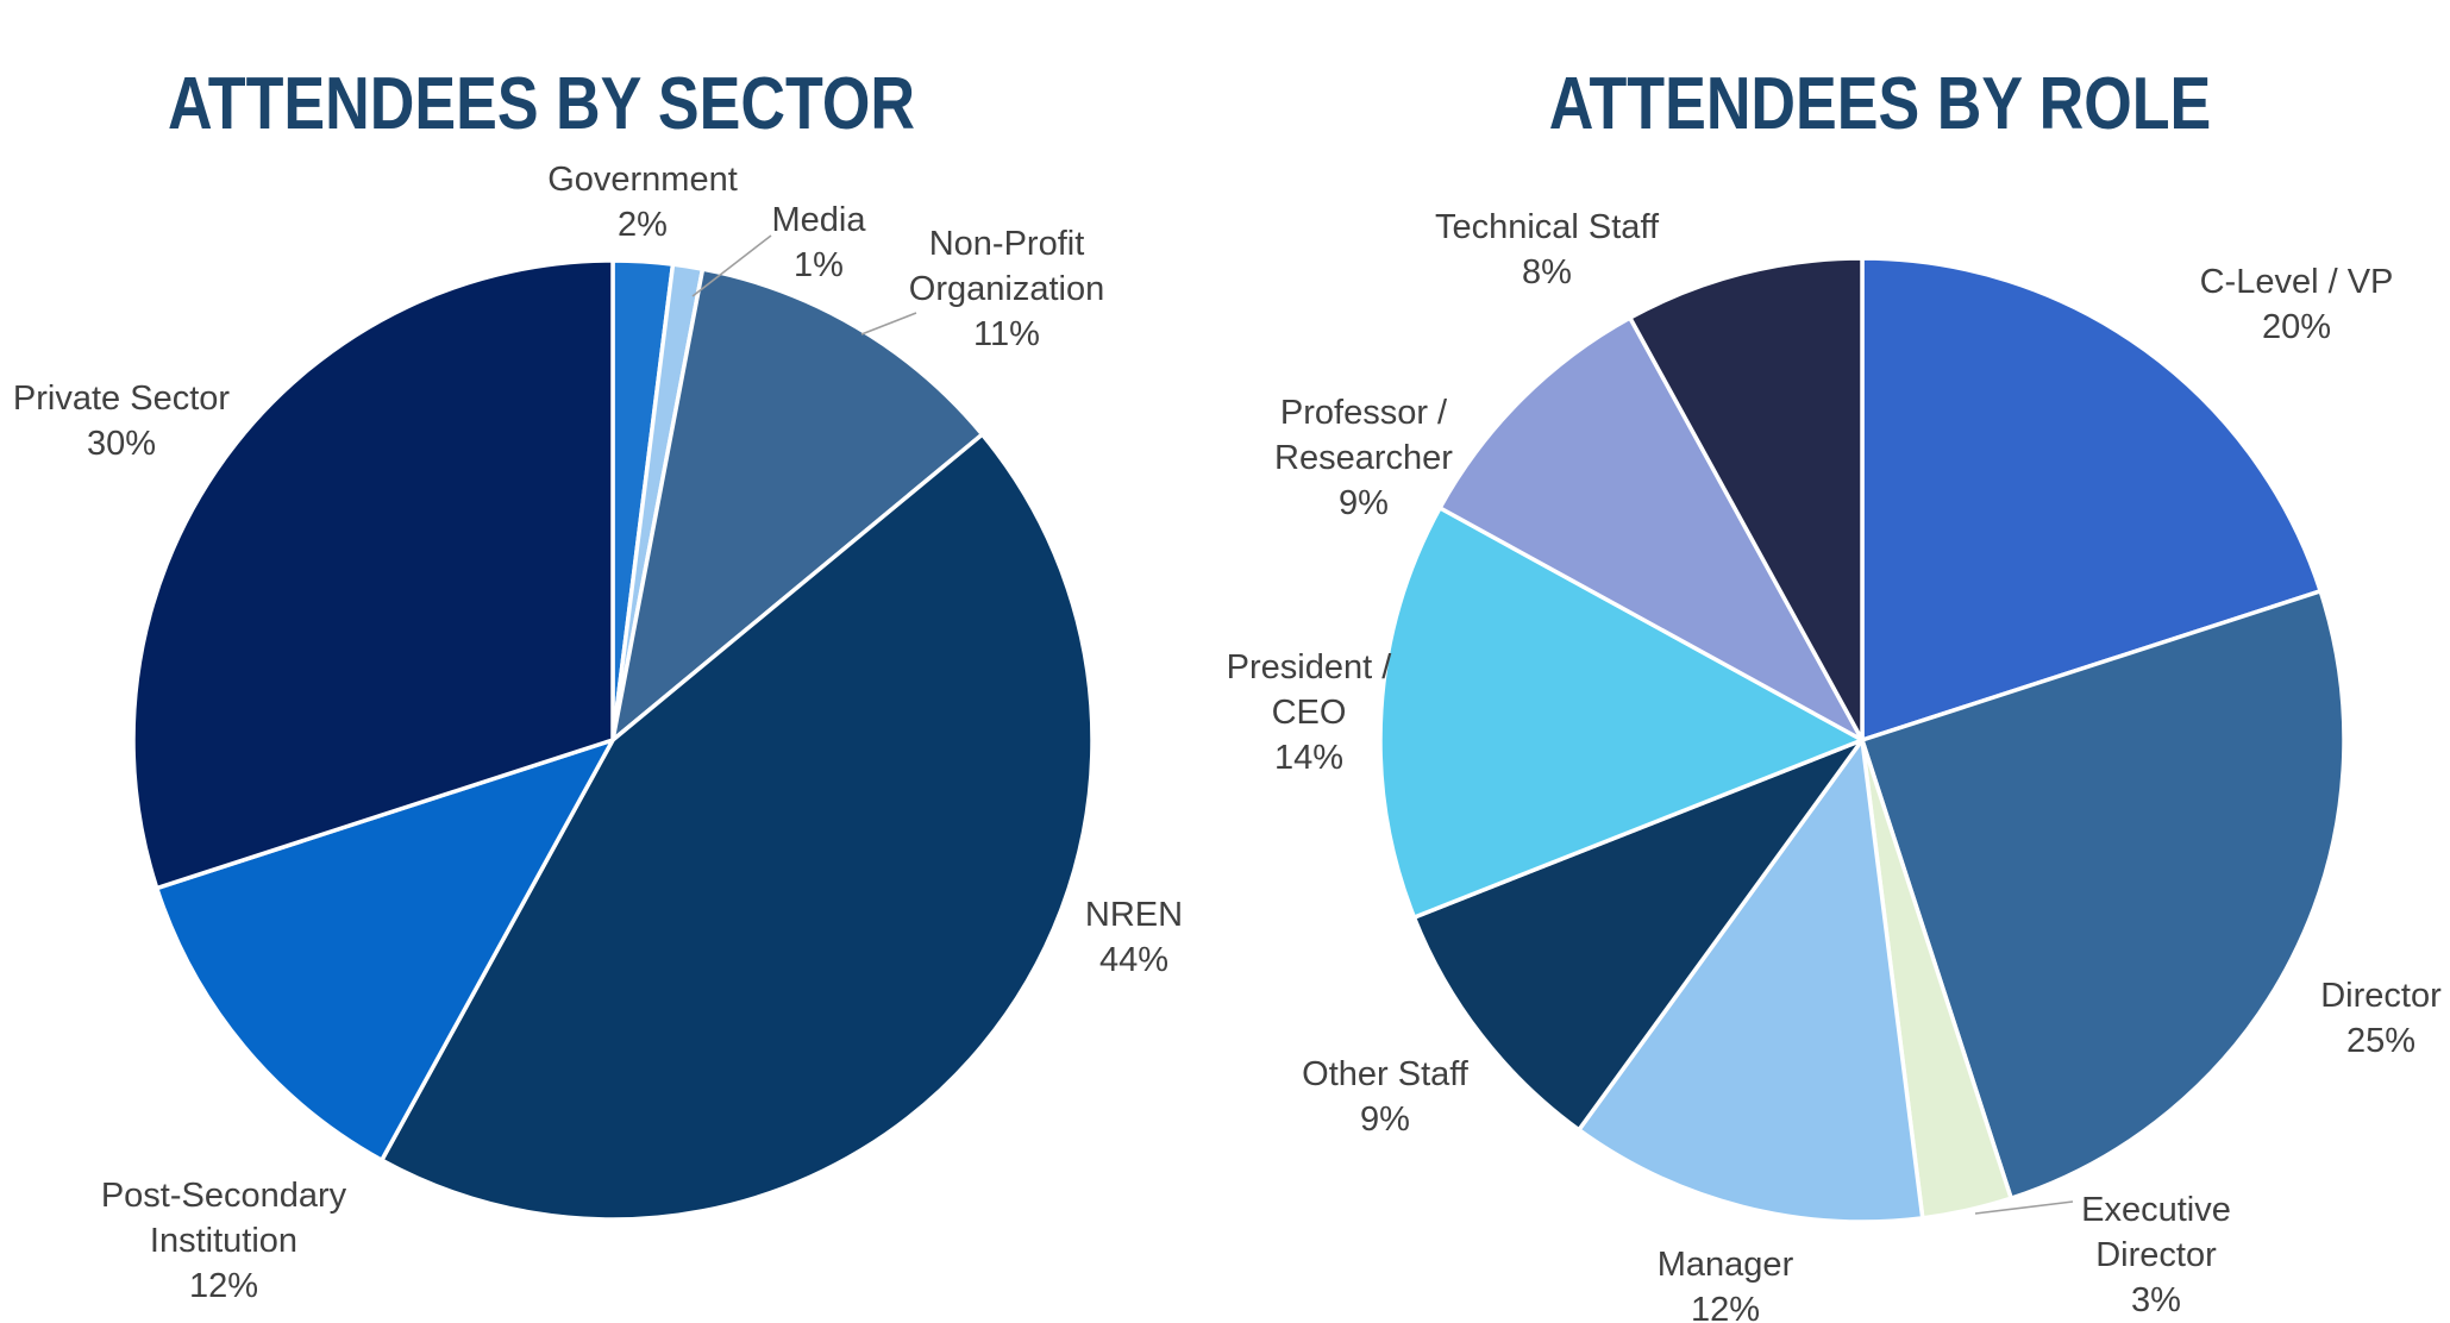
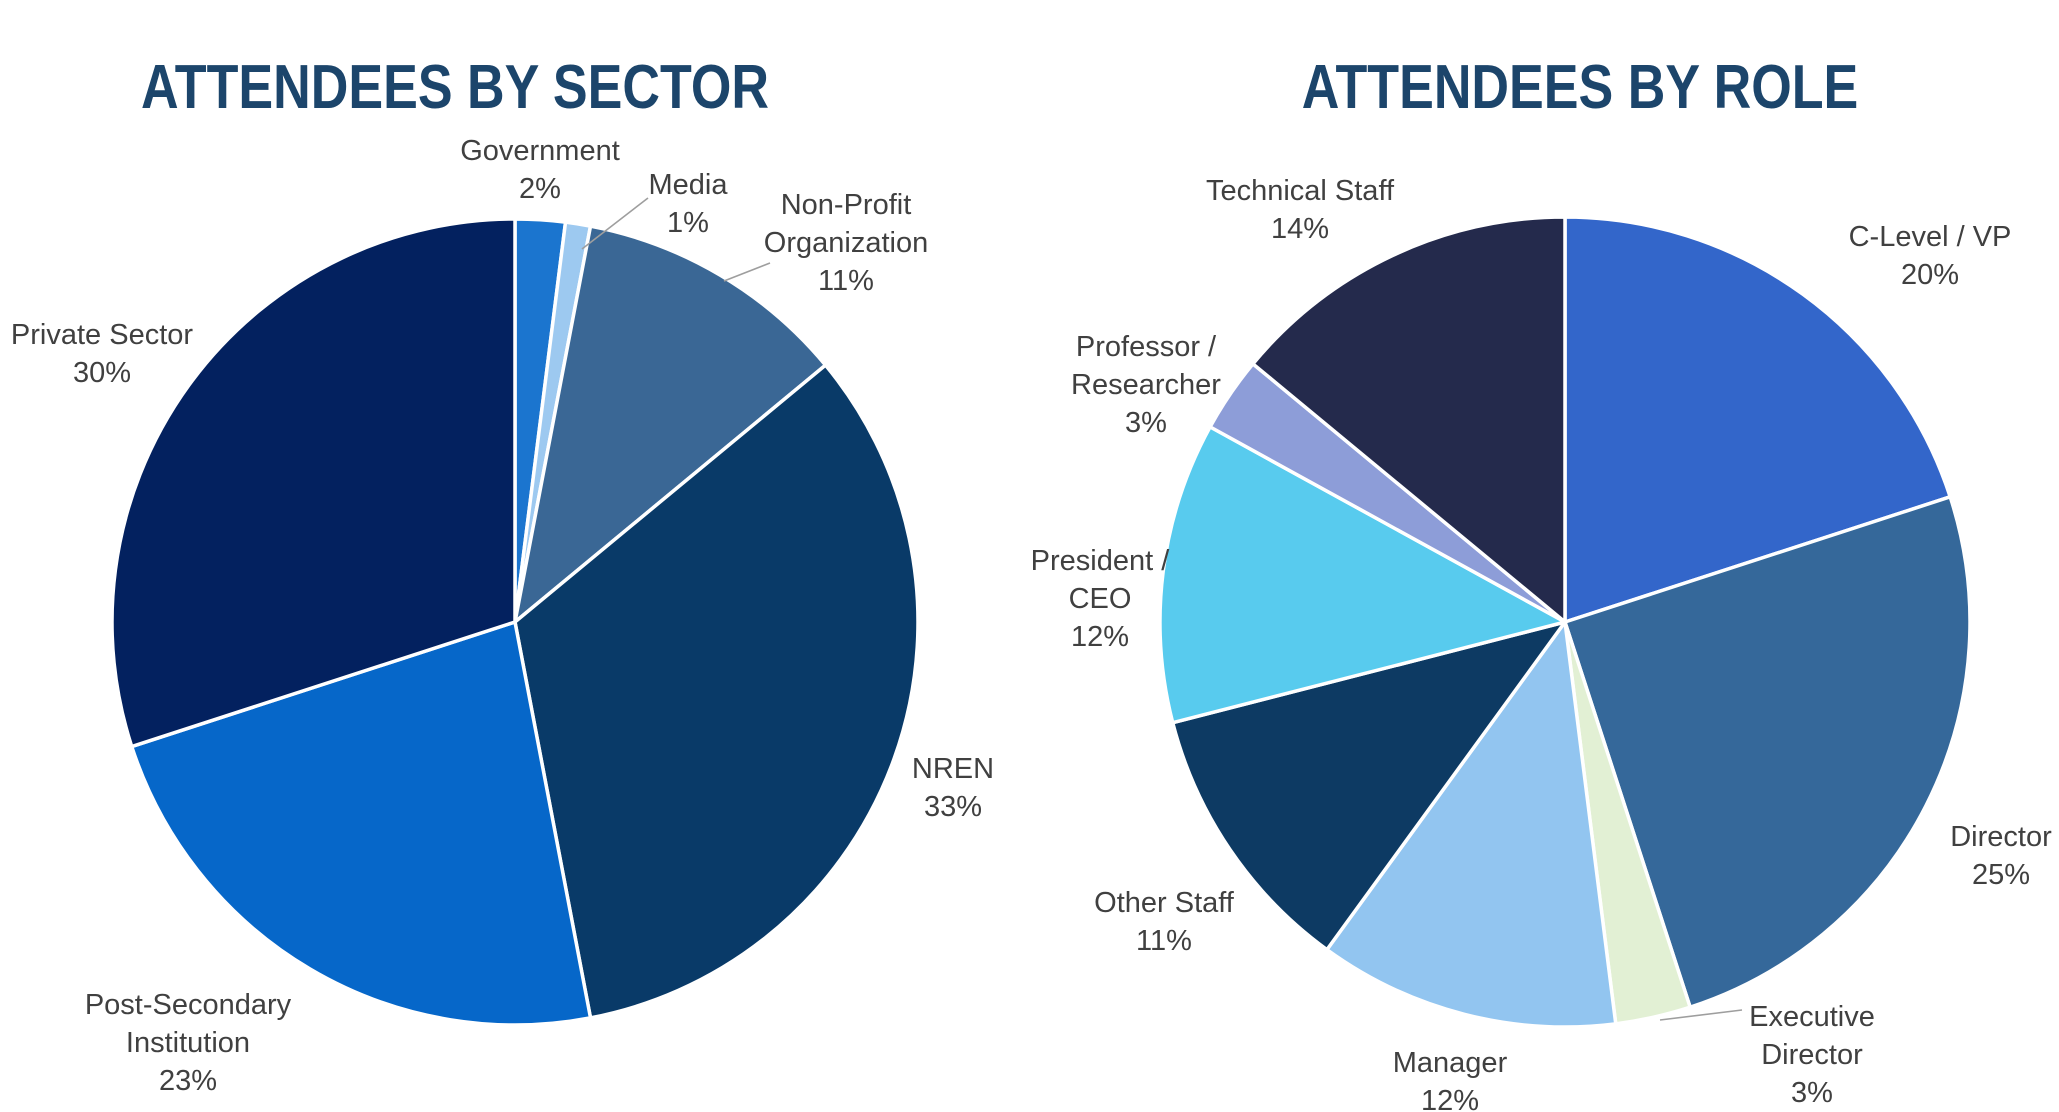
ATTENDEES BY SECTOR/NREN: 44% -> 33%
ATTENDEES BY SECTOR/Post-Secondary Institution: 12% -> 23%
ATTENDEES BY ROLE/Other Staff: 9% -> 11%
ATTENDEES BY ROLE/President / CEO: 14% -> 12%
ATTENDEES BY ROLE/Professor / Researcher: 9% -> 3%
ATTENDEES BY ROLE/Technical Staff: 8% -> 14%
